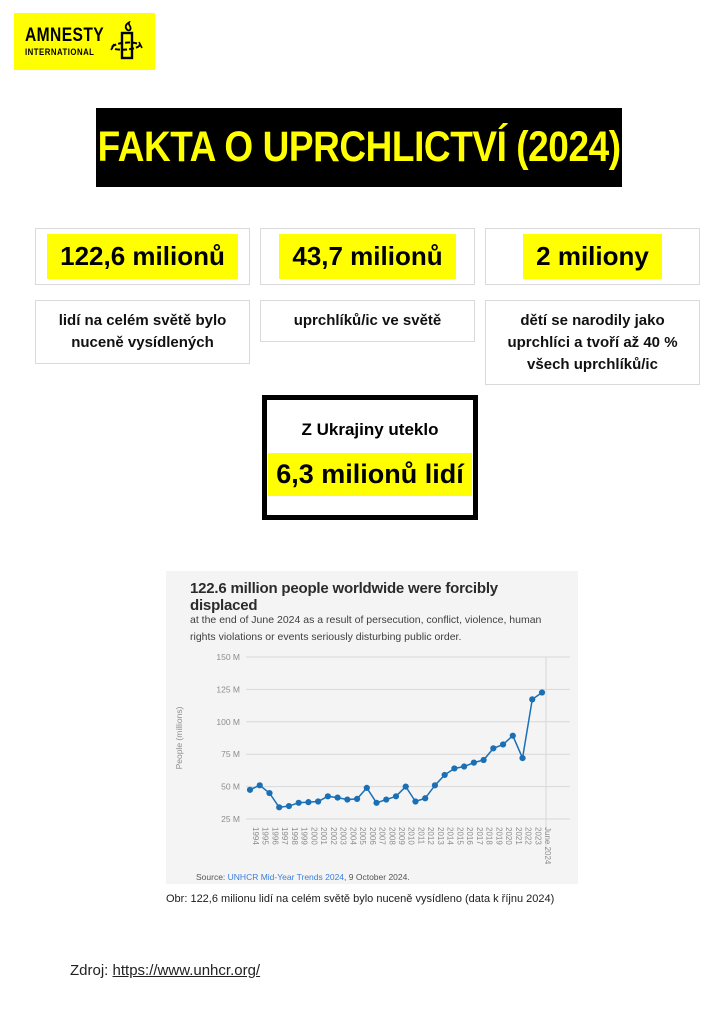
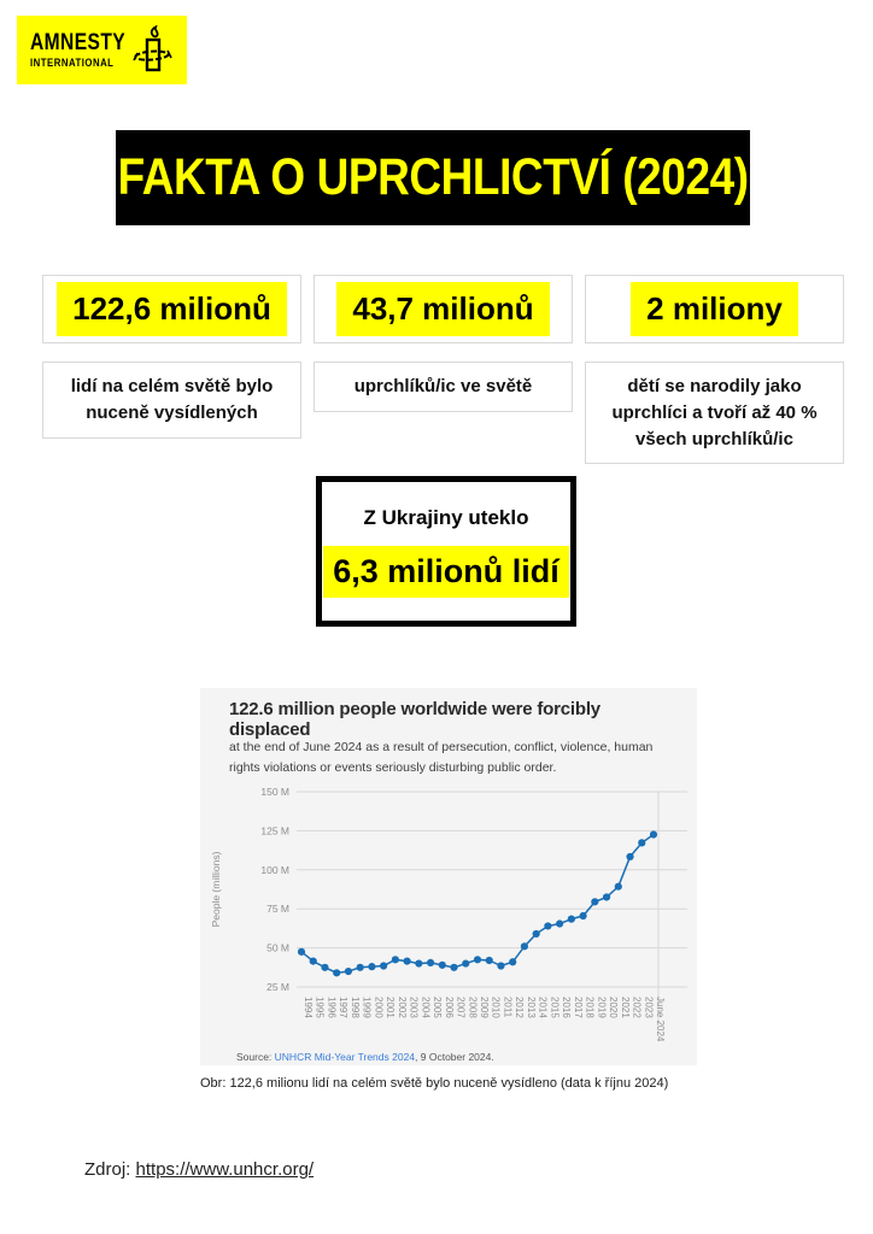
1995: 51M -> 42M
1996: 45M -> 38M
2006: 49M -> 39M
2010: 50M -> 42M
2022: 72M -> 108M
